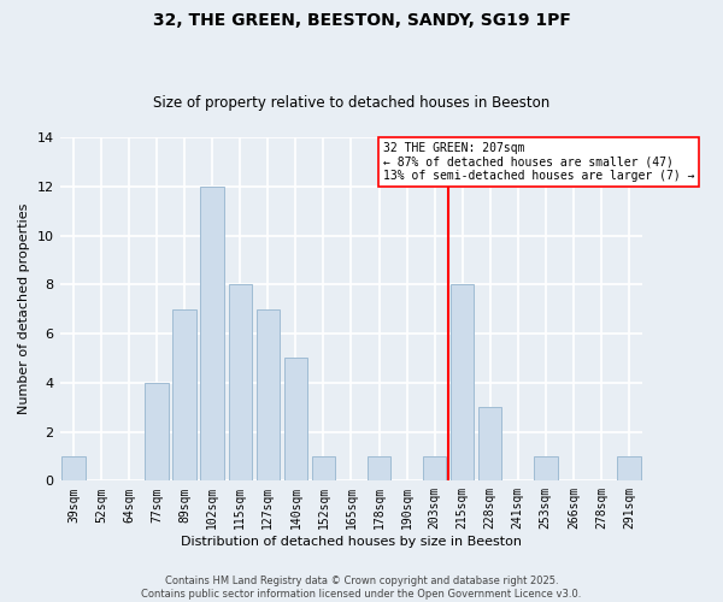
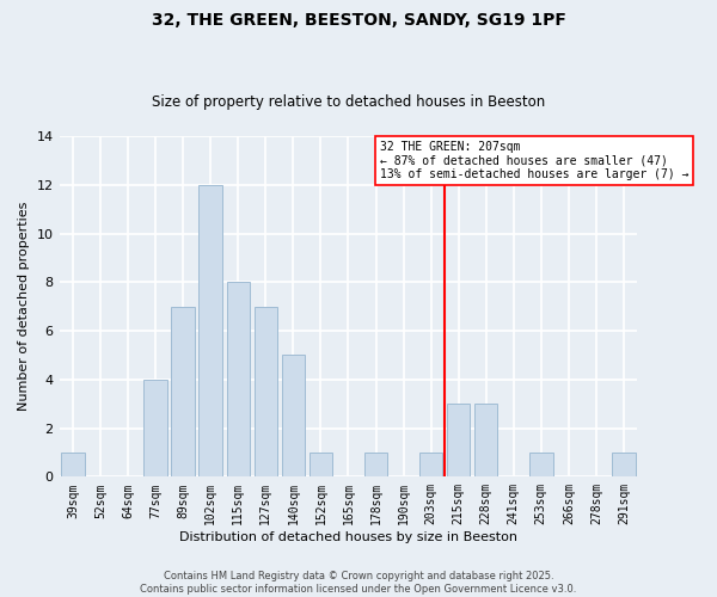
215sqm: 8 -> 3
